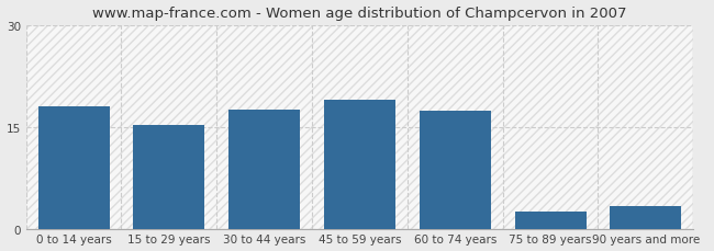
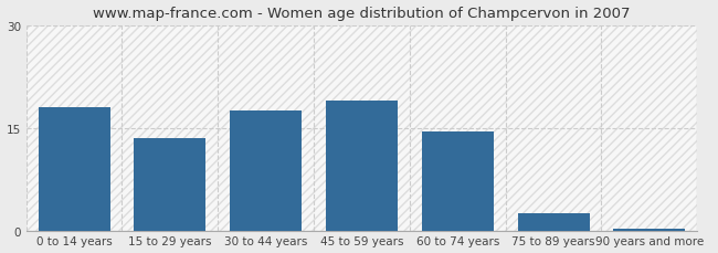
15 to 29 years: 15.2 -> 13.5
60 to 74 years: 17.4 -> 14.5
90 years and more: 3.4 -> 0.3
